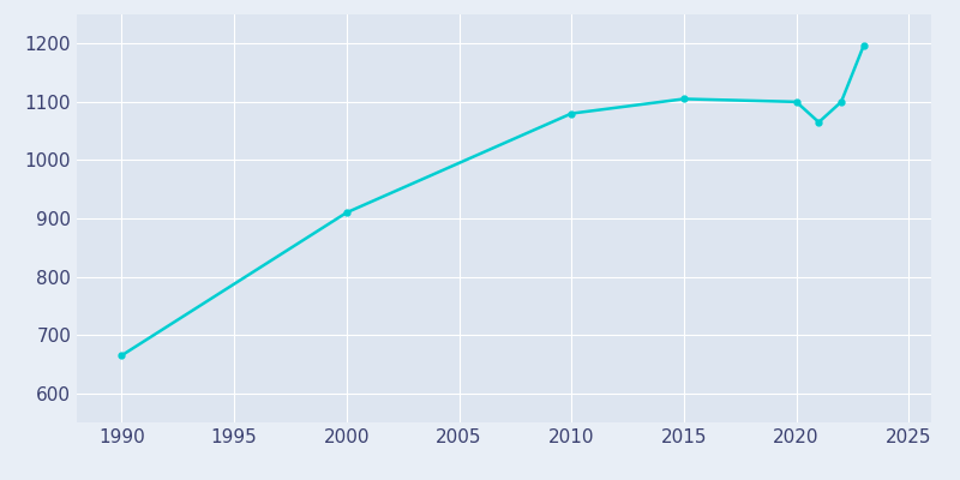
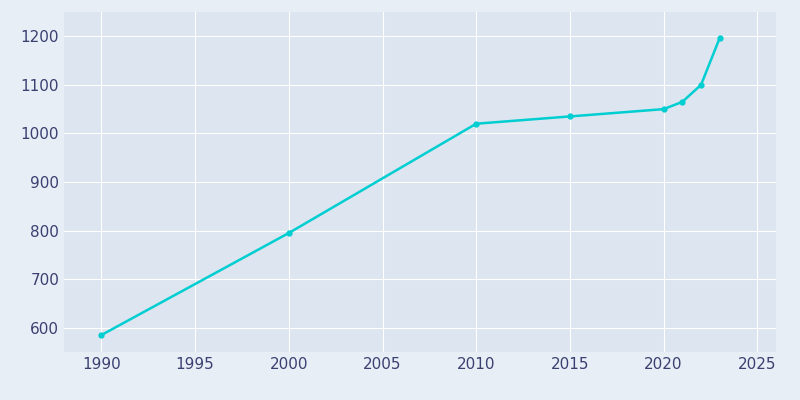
1990: 665 -> 585
2000: 910 -> 795
2010: 1080 -> 1020
2015: 1105 -> 1035
2020: 1100 -> 1050
